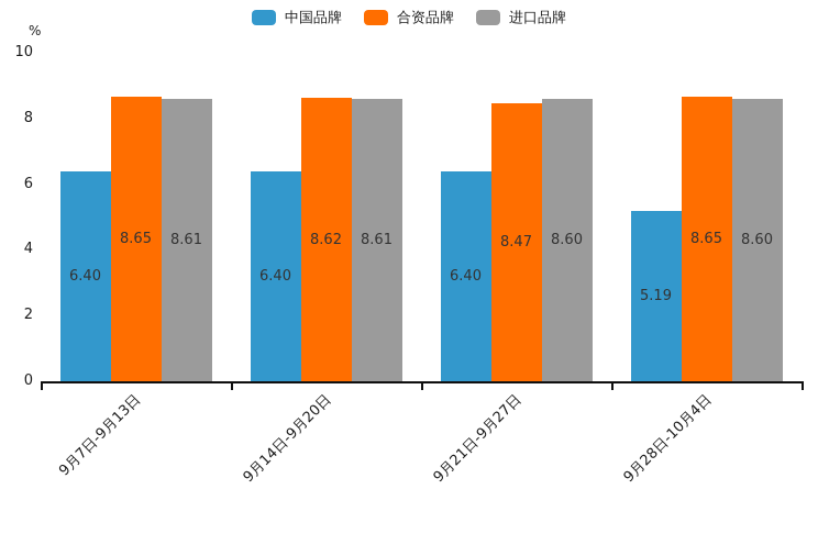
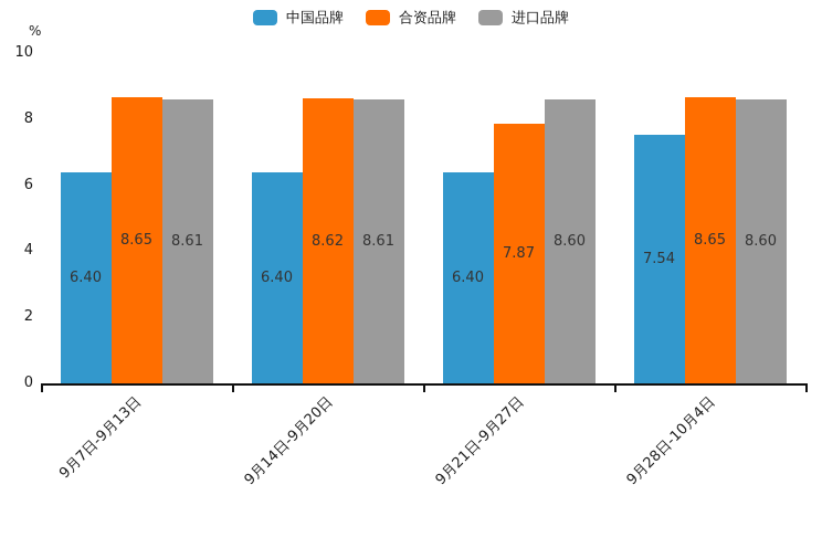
合资品牌/9月21日-9月27日: 8.47 -> 7.87
中国品牌/9月28日-10月4日: 5.19 -> 7.54
